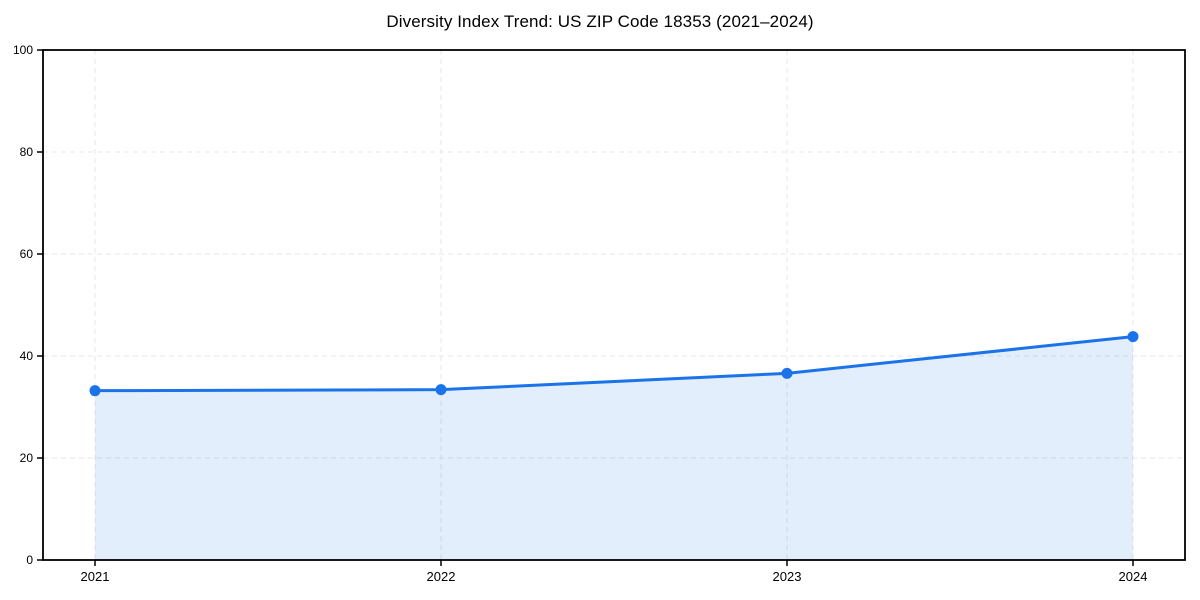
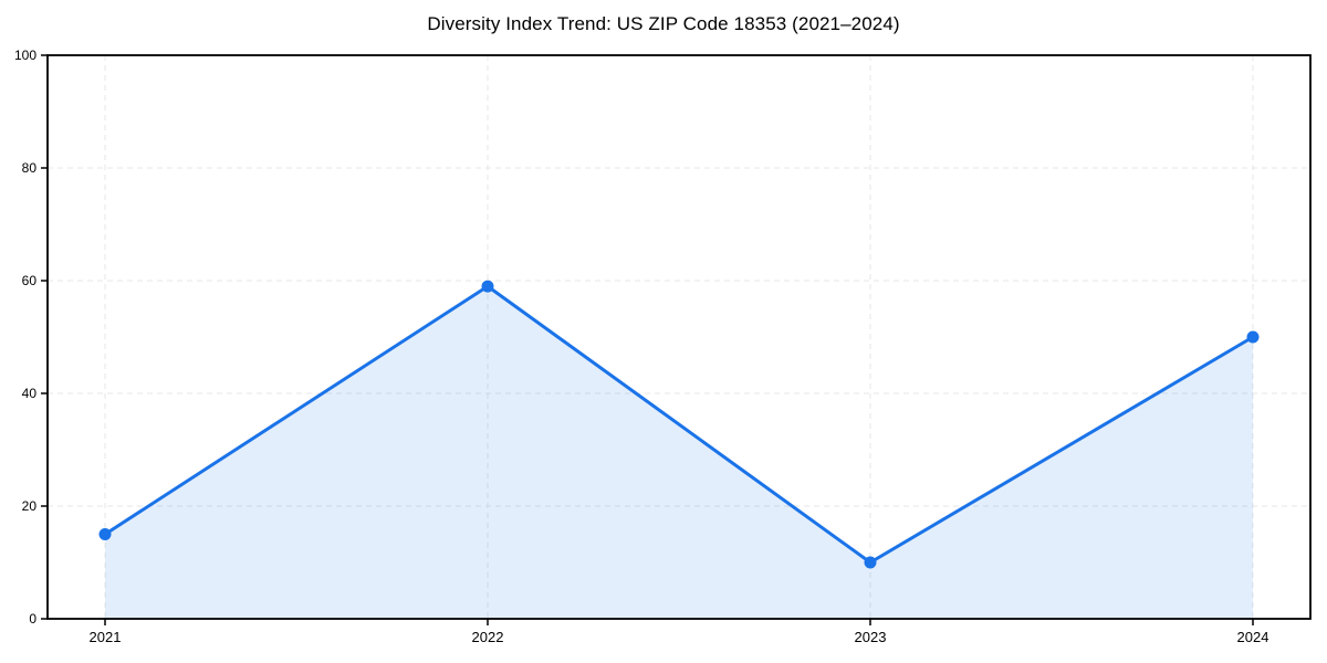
2021: 33 -> 15
2022: 33 -> 59
2023: 37 -> 10
2024: 44 -> 50
